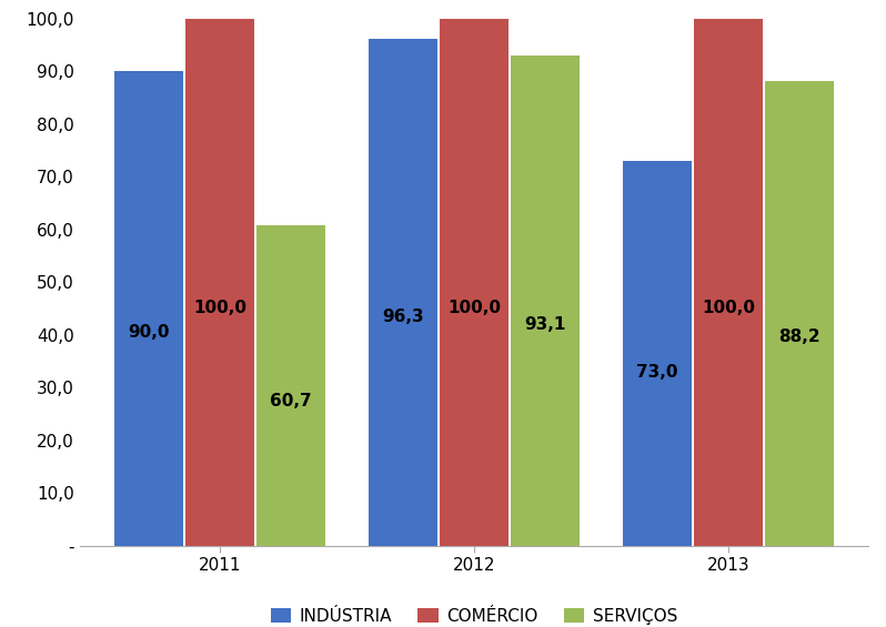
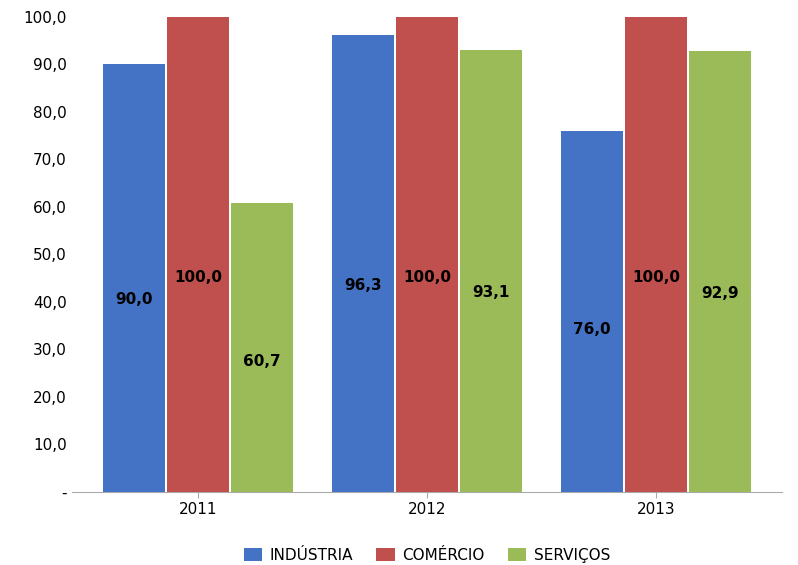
INDÚSTRIA/2013: 73,0 -> 76,0
SERVIÇOS/2013: 88,2 -> 92,9
